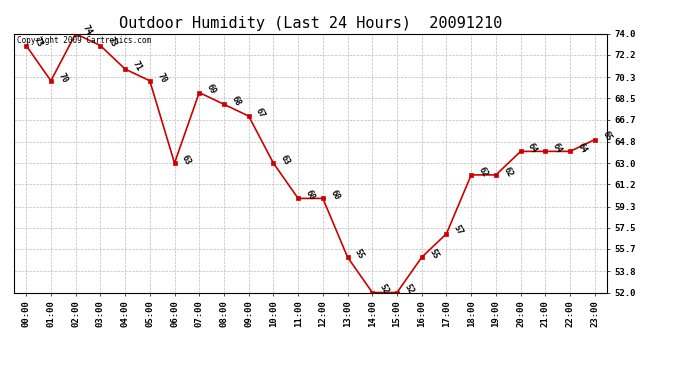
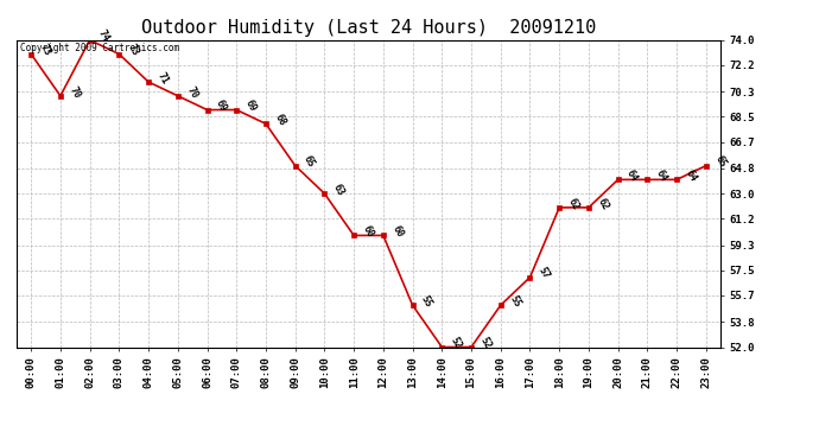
06:00: 63 -> 69
09:00: 67 -> 65
